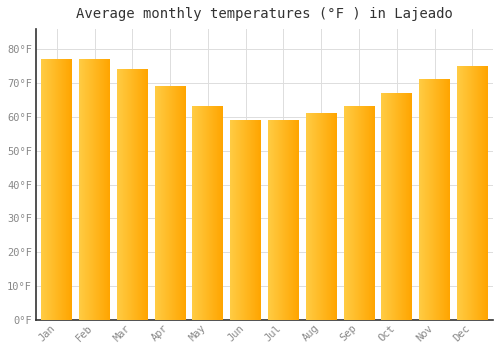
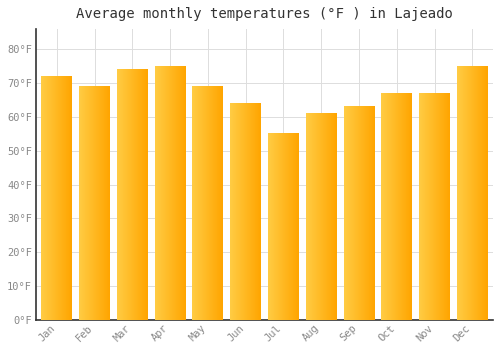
Jan: 77°F -> 72°F
Feb: 77°F -> 69°F
Apr: 69°F -> 75°F
May: 63°F -> 69°F
Jun: 59°F -> 64°F
Jul: 59°F -> 55°F
Nov: 71°F -> 67°F
